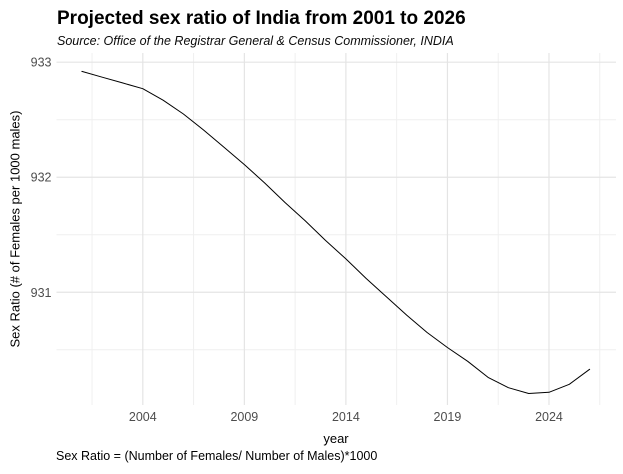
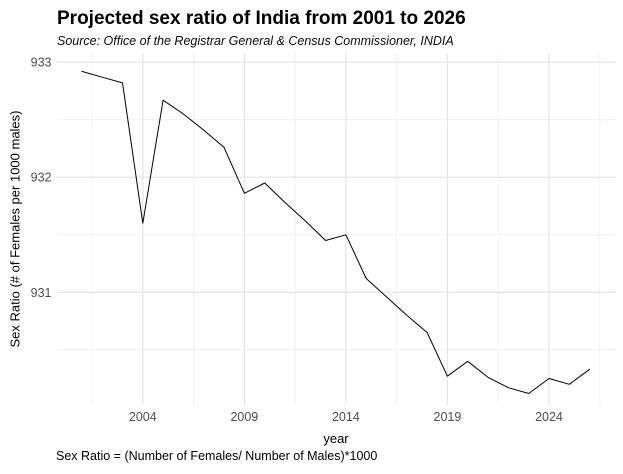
2004: 932.77 -> 931.60
2009: 932.11 -> 931.86
2014: 931.29 -> 931.50
2019: 930.52 -> 930.27
2024: 930.13 -> 930.25
